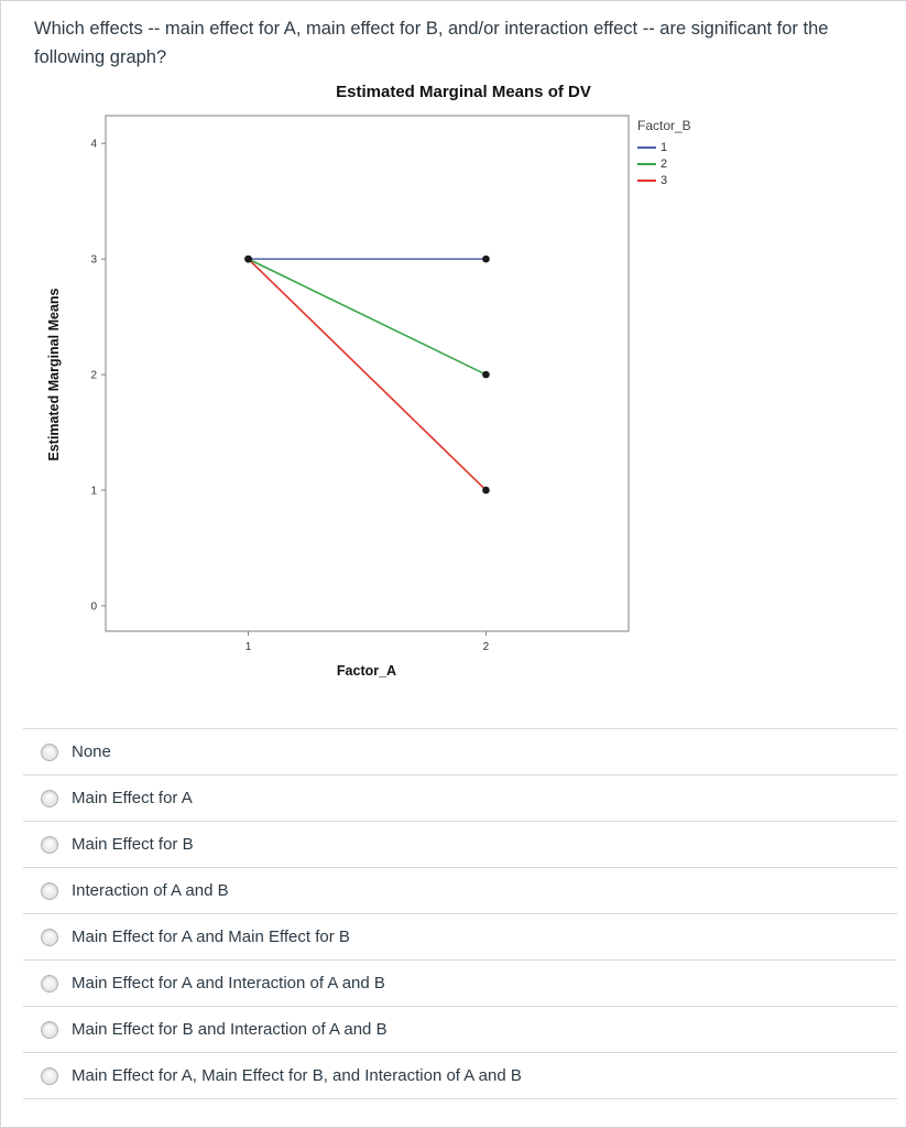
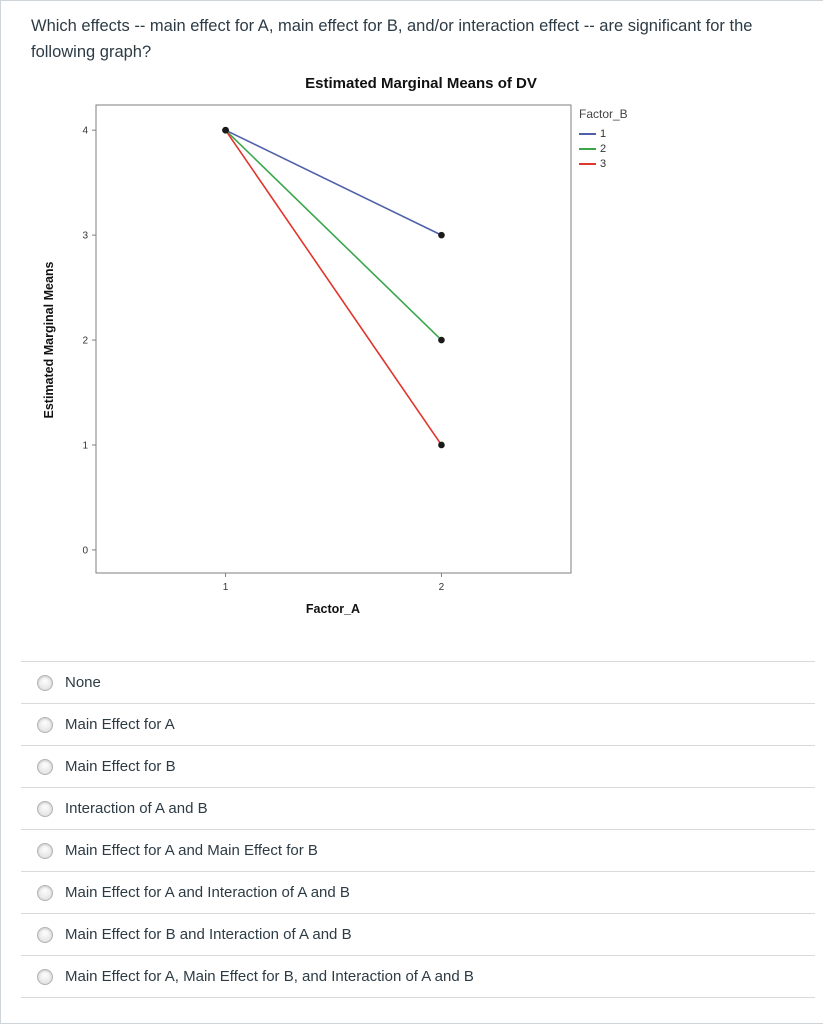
1/1: 3 -> 4
2/1: 3 -> 4
3/1: 3 -> 4
